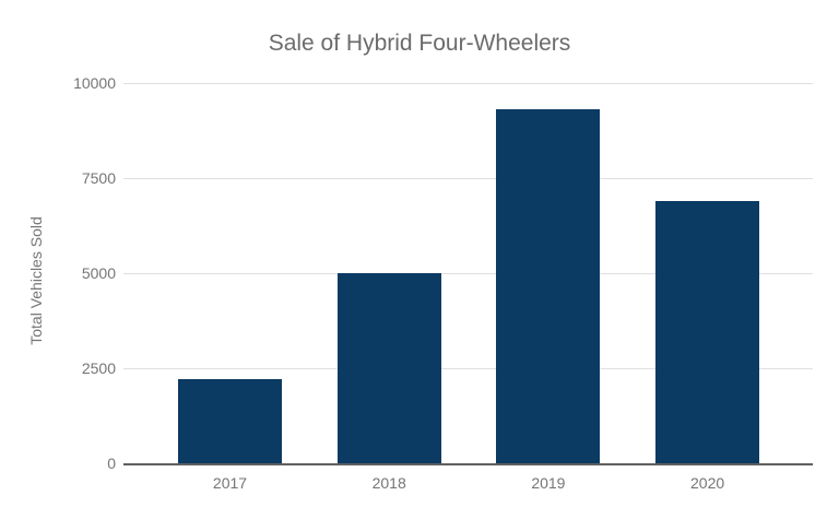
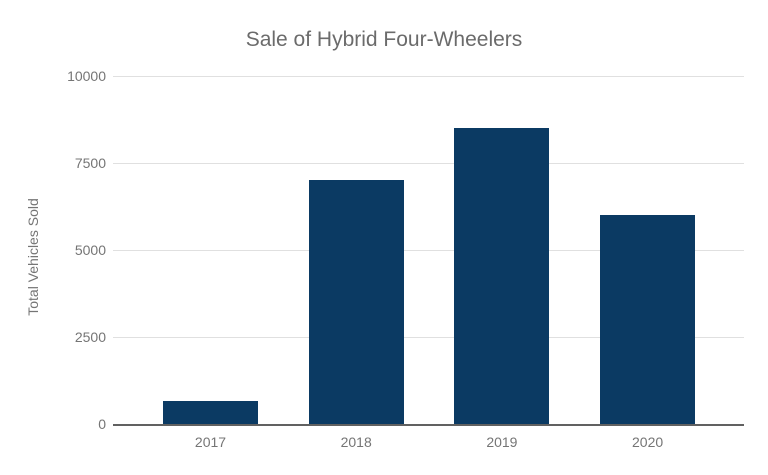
2017: 2200 -> 600
2018: 5000 -> 7000
2019: 9300 -> 8500
2020: 6900 -> 6000
